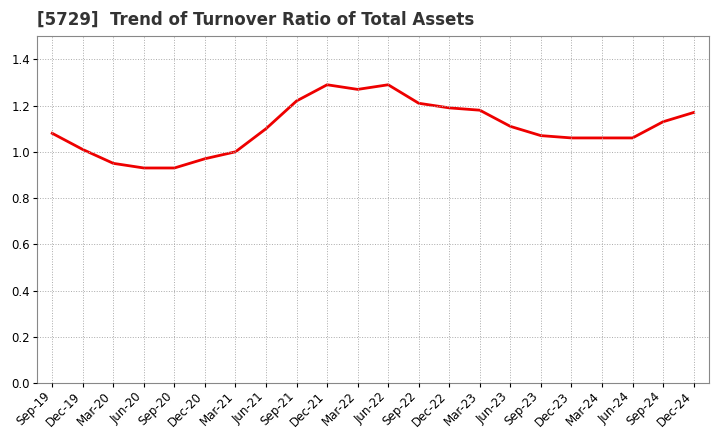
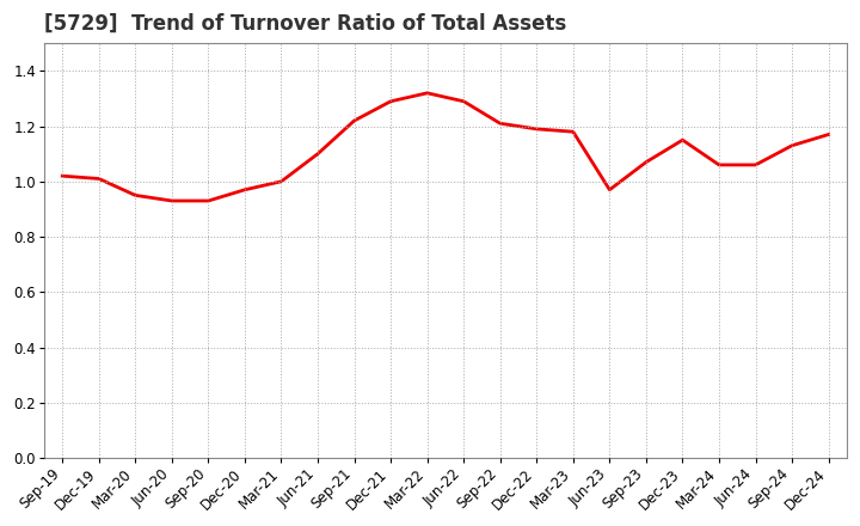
Sep-19: 1.08 -> 1.02
Mar-22: 1.27 -> 1.32
Jun-23: 1.11 -> 0.97
Dec-23: 1.06 -> 1.15
